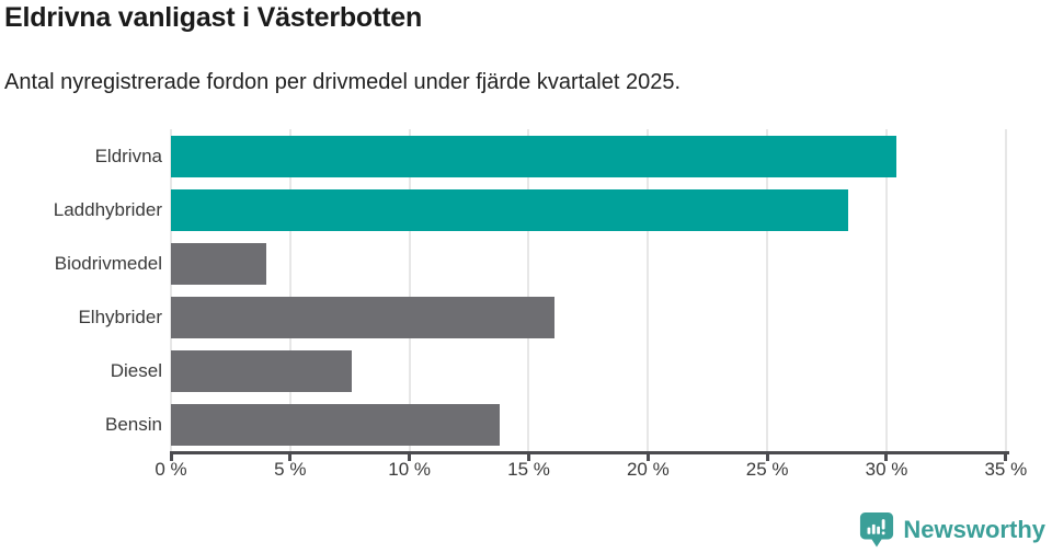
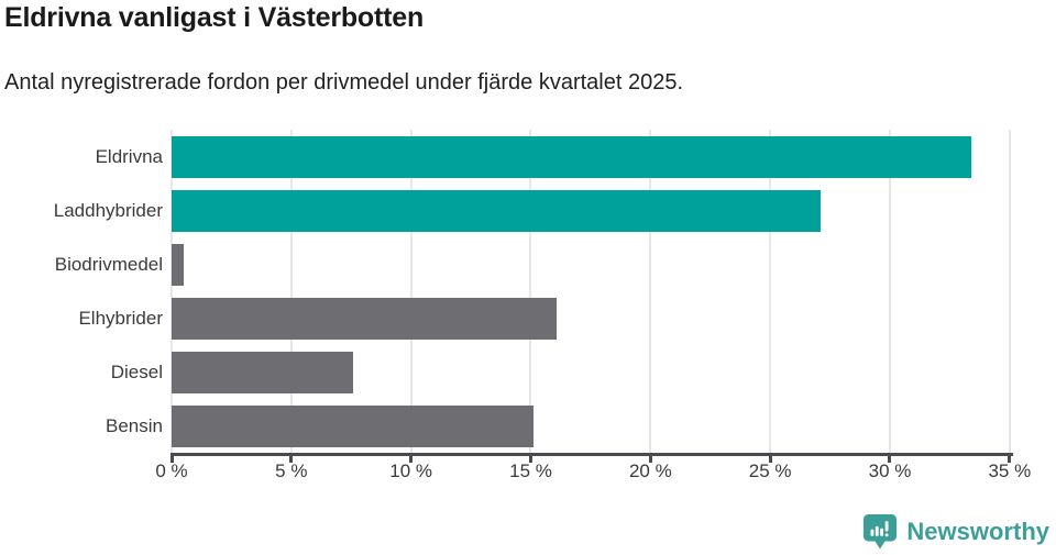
Eldrivna: 30.4% -> 33.4%
Laddhybrider: 28.4% -> 27.1%
Biodrivmedel: 4.0% -> 0.5%
Bensin: 13.8% -> 15.1%
